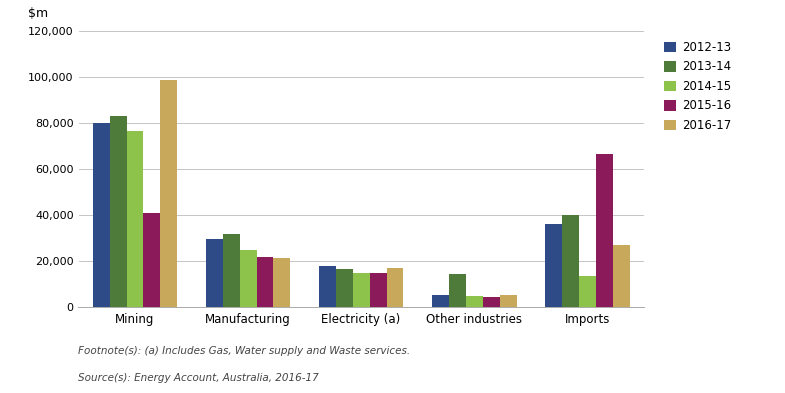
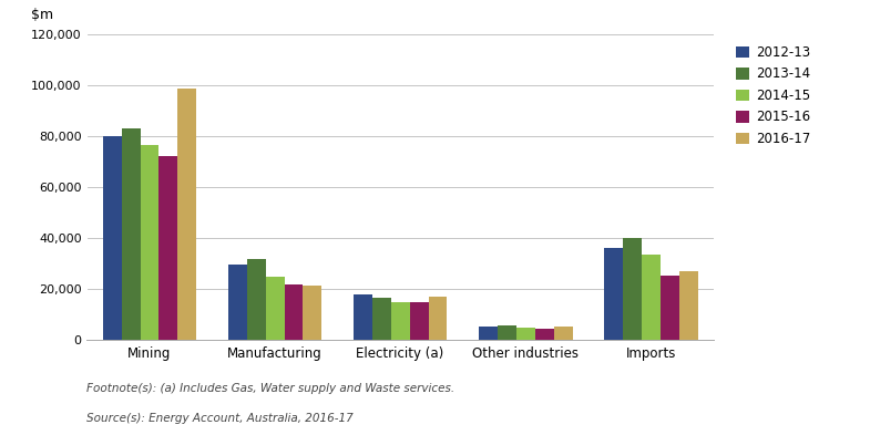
2015-16/Mining: 41,000 -> 72,000
2013-14/Other industries: 14,000 -> 5,500
2014-15/Imports: 13,500 -> 33,500
2015-16/Imports: 66,500 -> 25,000
